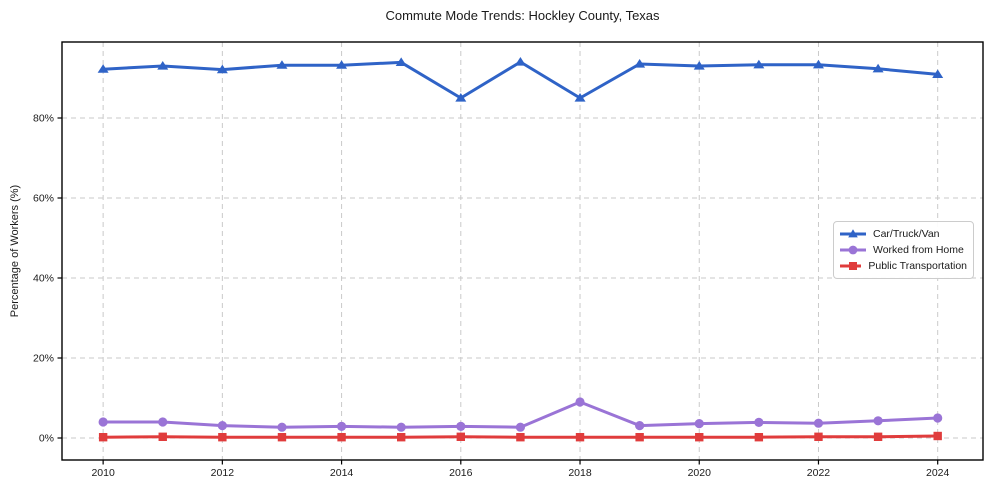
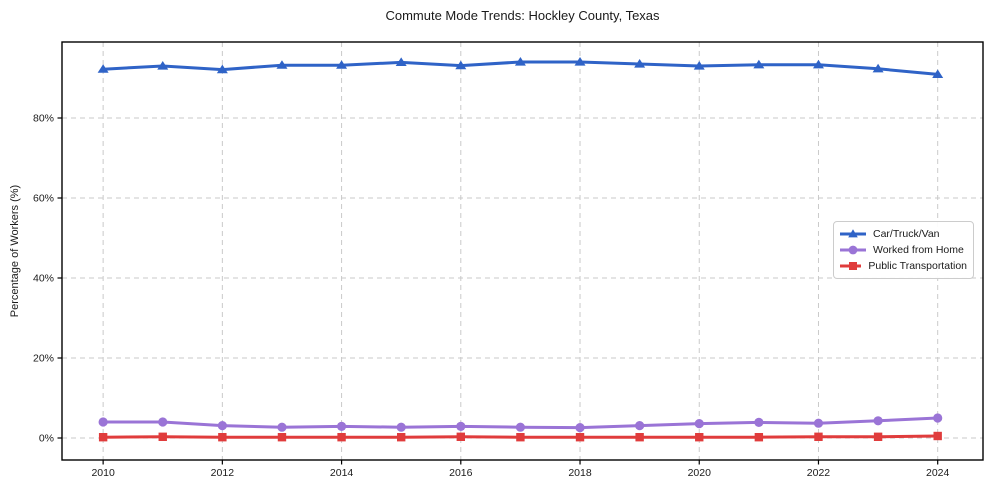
Car/Truck/Van/2016: 85% -> 93%
Car/Truck/Van/2018: 85% -> 94%
Worked from Home/2018: 9% -> 3%
